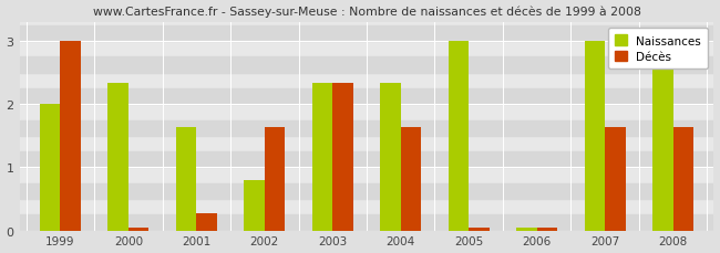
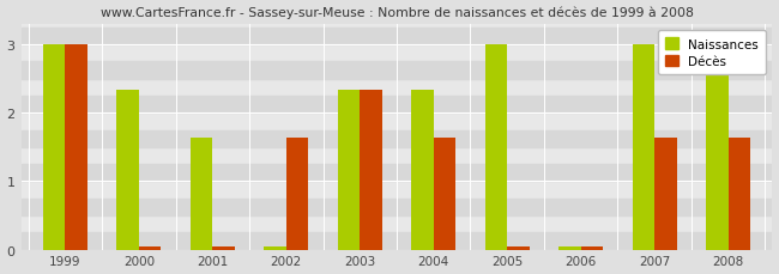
Naissances/1999: 2.00 -> 3.00
Décès/2001: 0.28 -> 0.04
Naissances/2002: 0.80 -> 0.04
